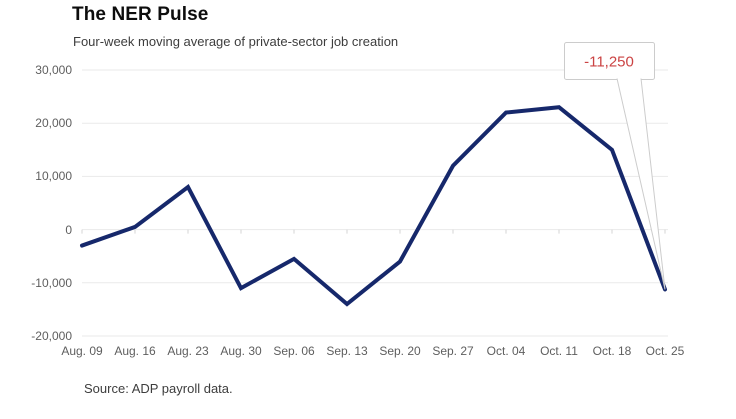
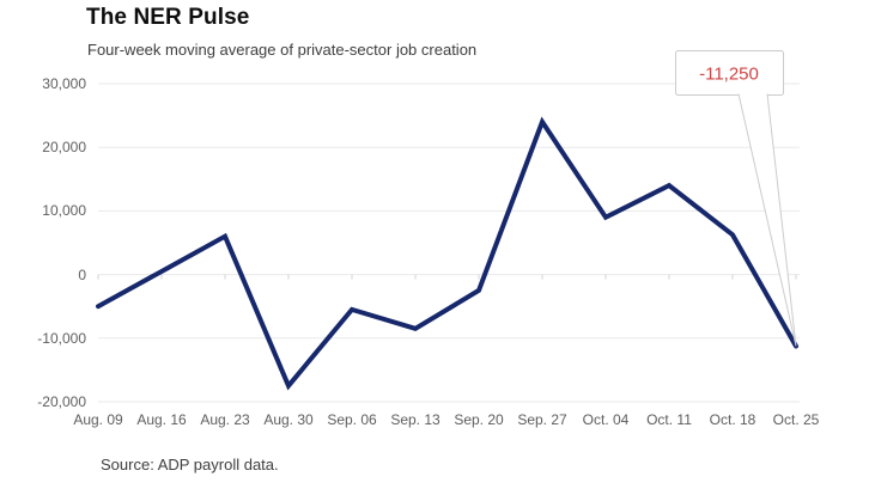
Aug. 09: -3000 -> -5000
Aug. 23: 8000 -> 6000
Aug. 30: -11000 -> -18000
Sep. 13: -14000 -> -8000
Sep. 20: -6000 -> -2000
Sep. 27: 12000 -> 24000
Oct. 04: 22000 -> 9000
Oct. 11: 23000 -> 14000
Oct. 18: 15000 -> 6000
